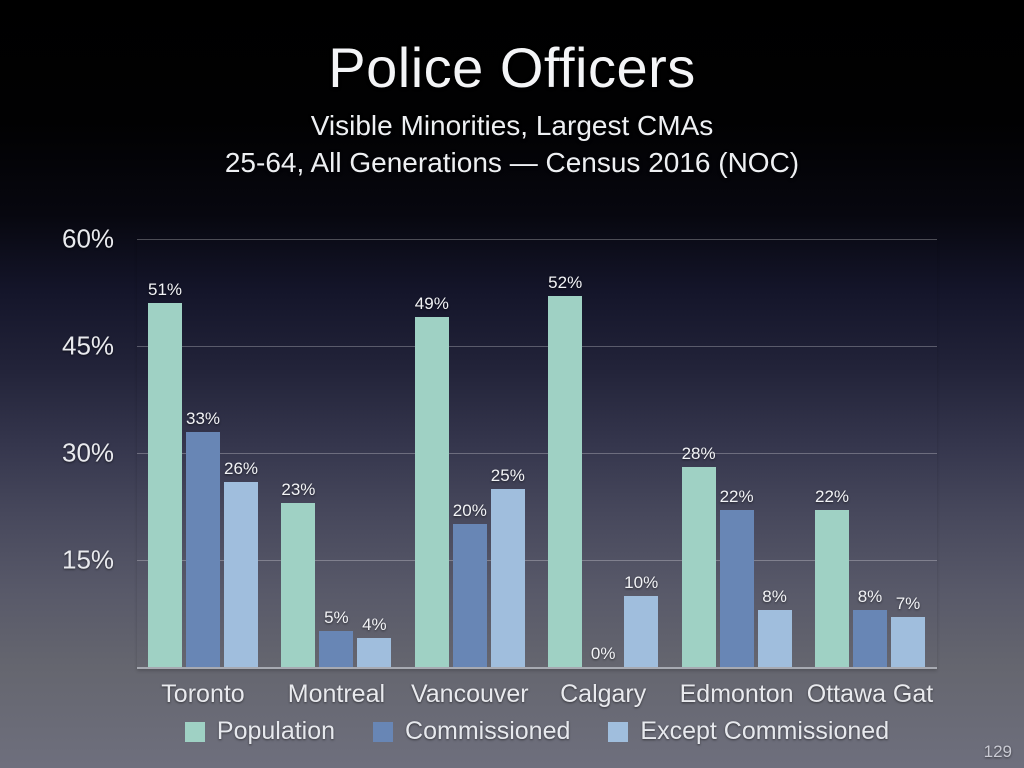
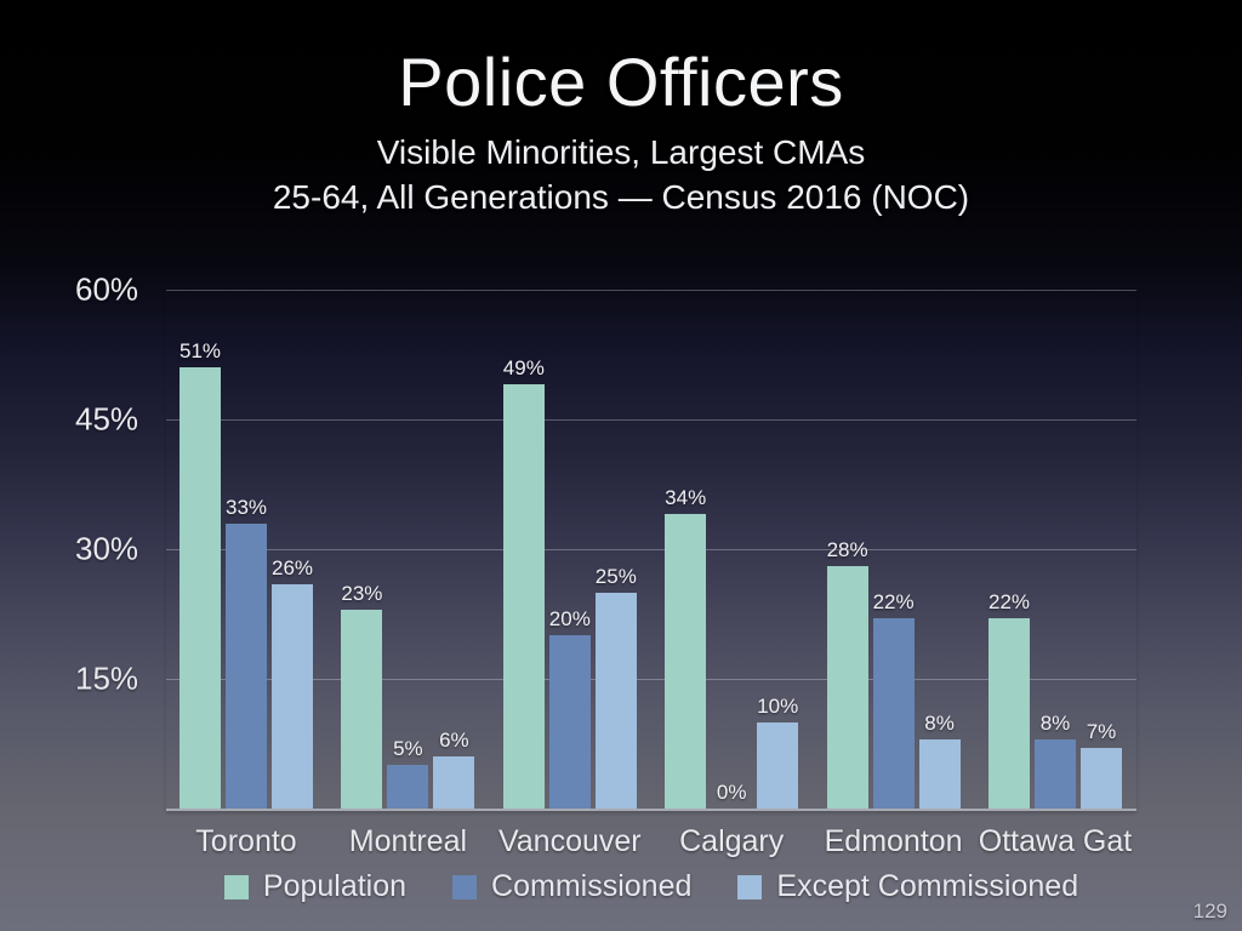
Except Commissioned/Montreal: 4% -> 6%
Population/Calgary: 52% -> 34%
